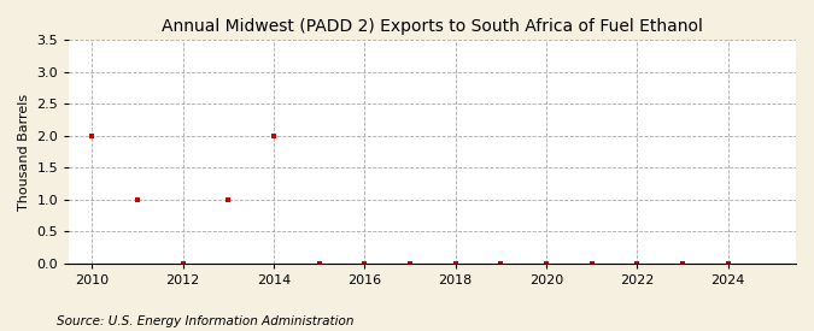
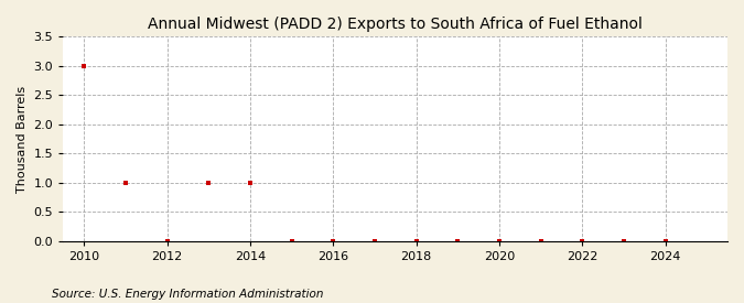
2010: 2 -> 3
2014: 2 -> 1
